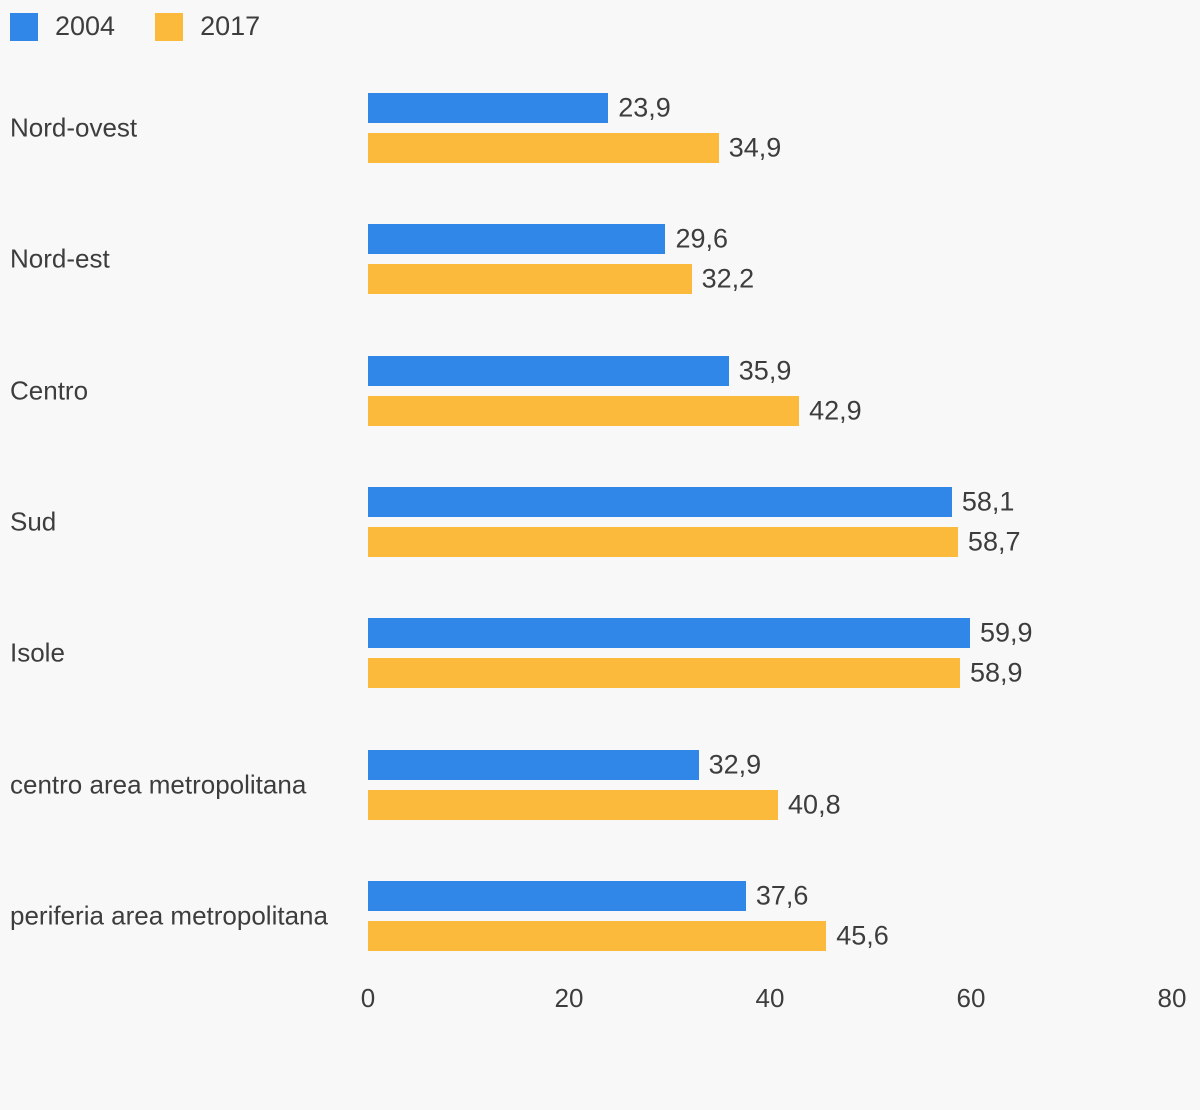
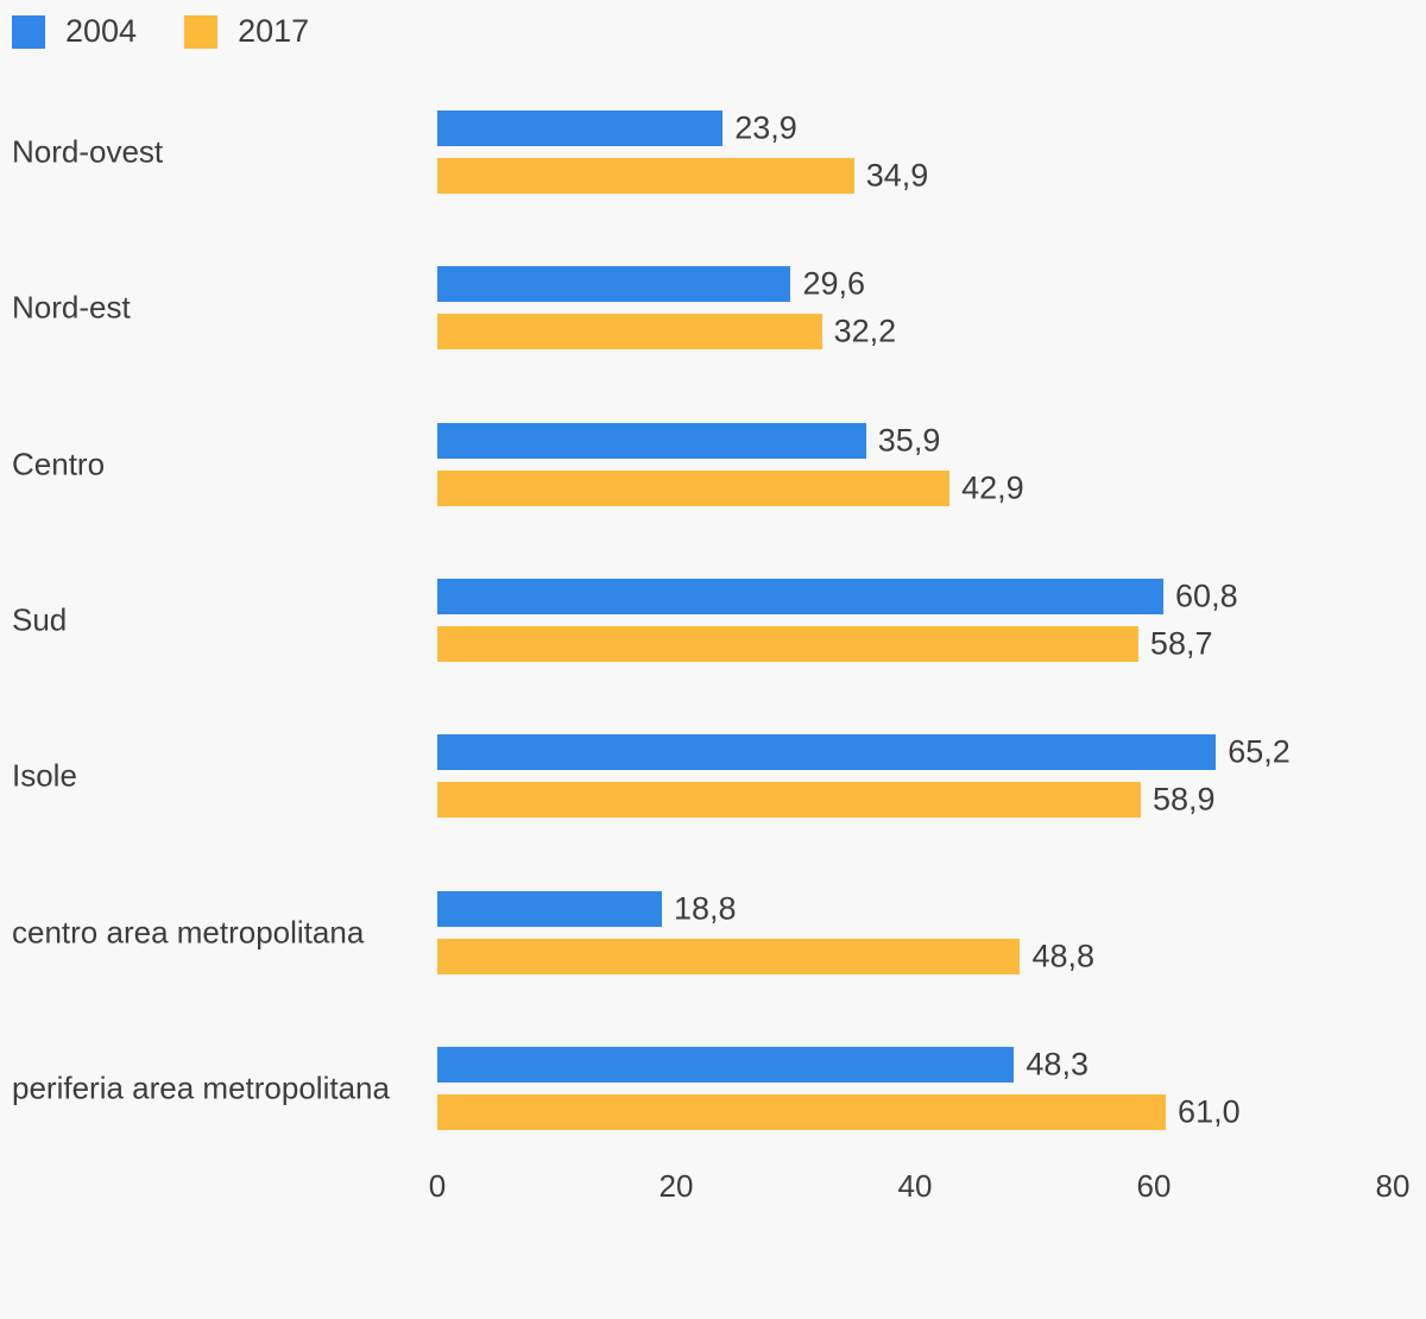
2004/Sud: 58,1 -> 60,8
2004/Isole: 59,9 -> 65,2
2004/centro area metropolitana: 32,9 -> 18,8
2017/centro area metropolitana: 40,8 -> 48,8
2004/periferia area metropolitana: 37,6 -> 48,3
2017/periferia area metropolitana: 45,6 -> 61,0
